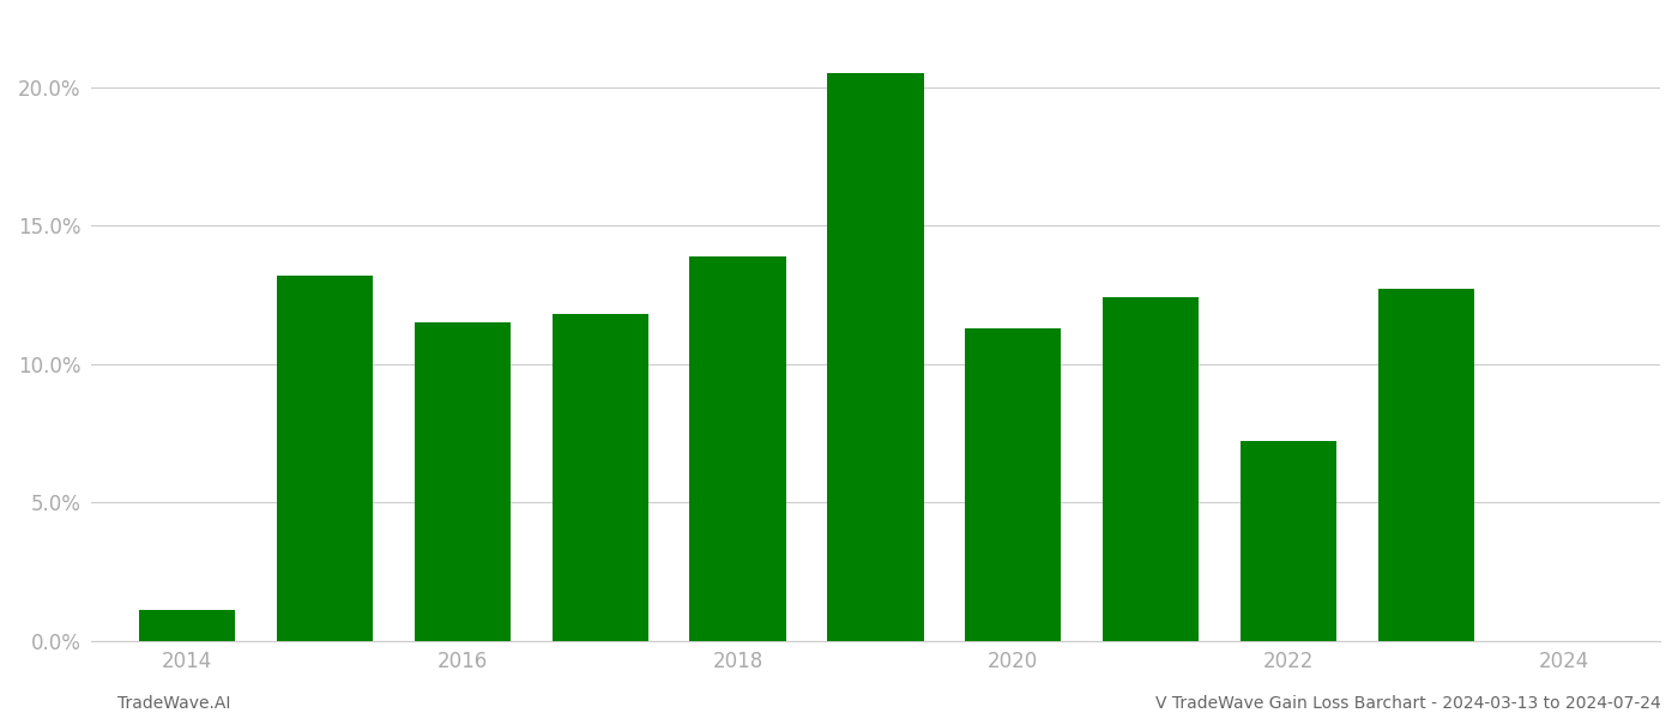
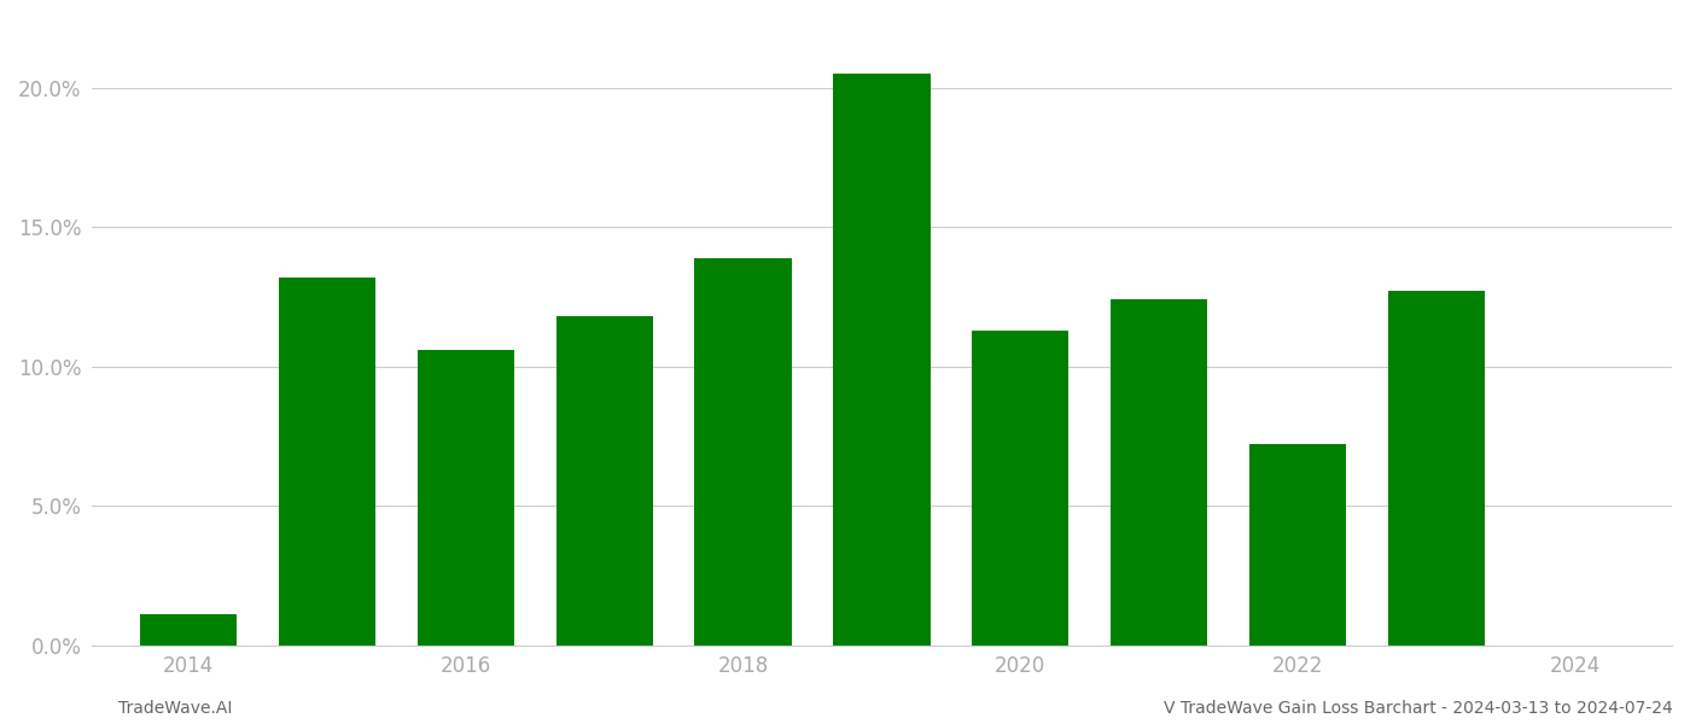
2016: 11.5% -> 10.6%
